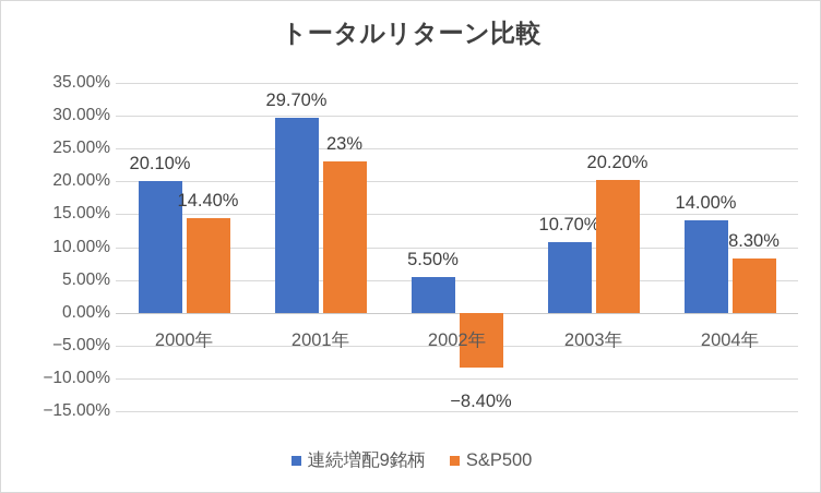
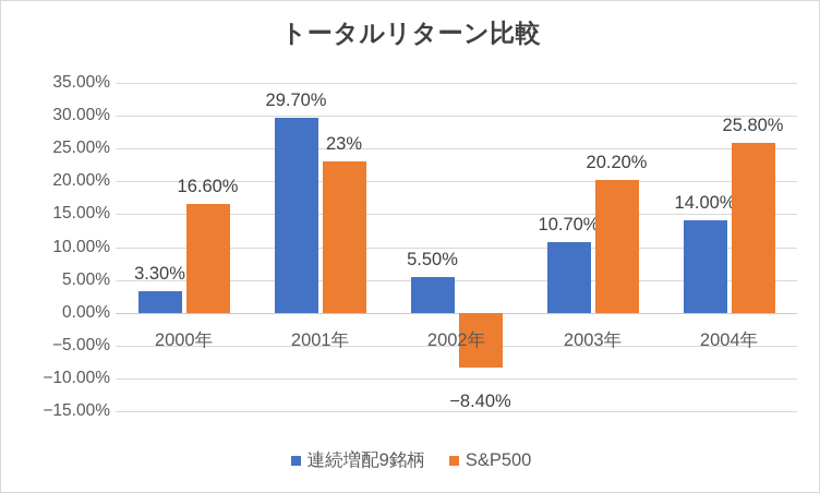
連続増配9銘柄/2000年: 20.10% -> 3.30%
S&P500/2000年: 14.40% -> 16.60%
S&P500/2004年: 8.30% -> 25.80%
